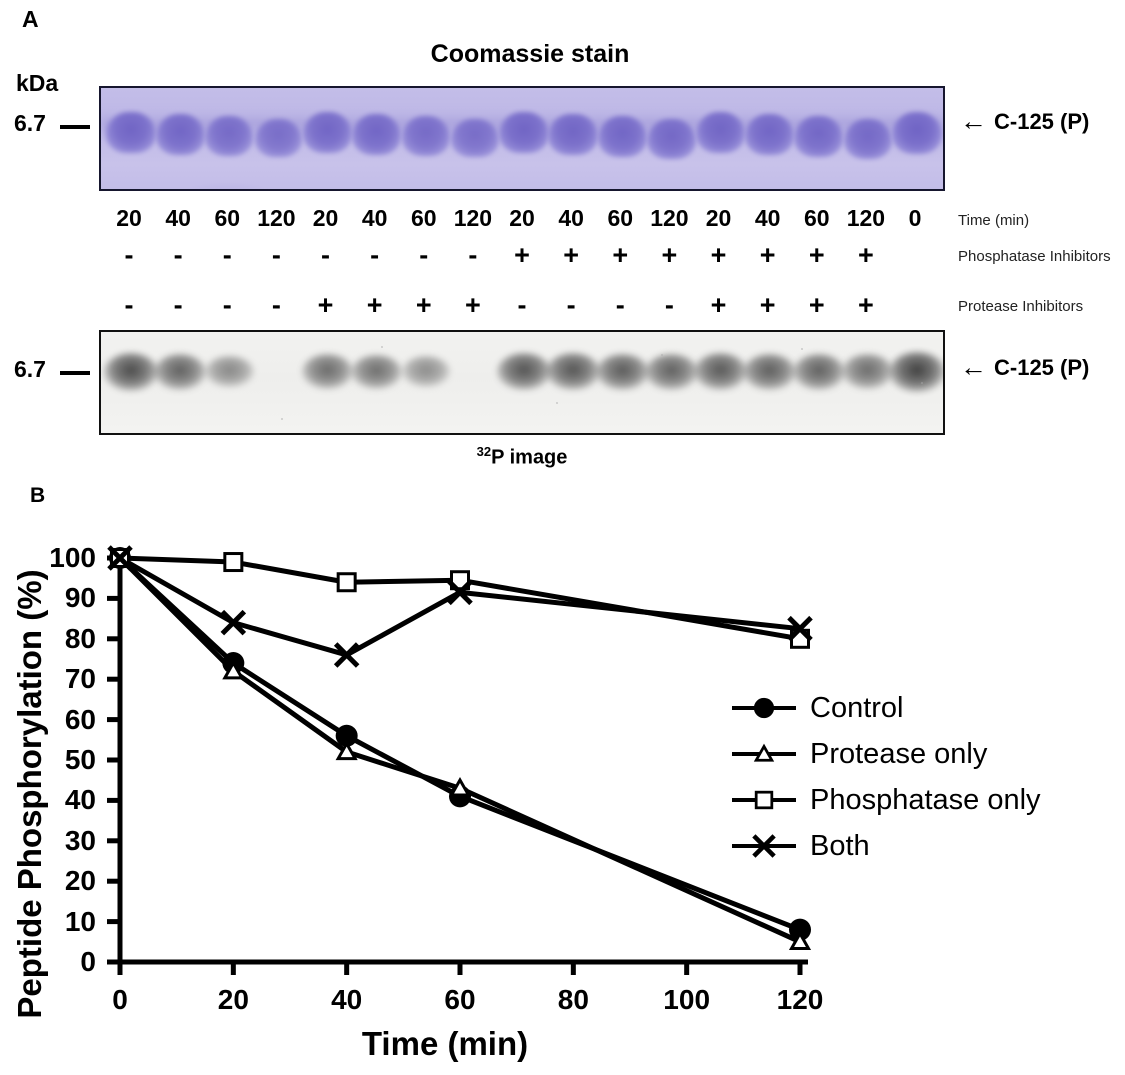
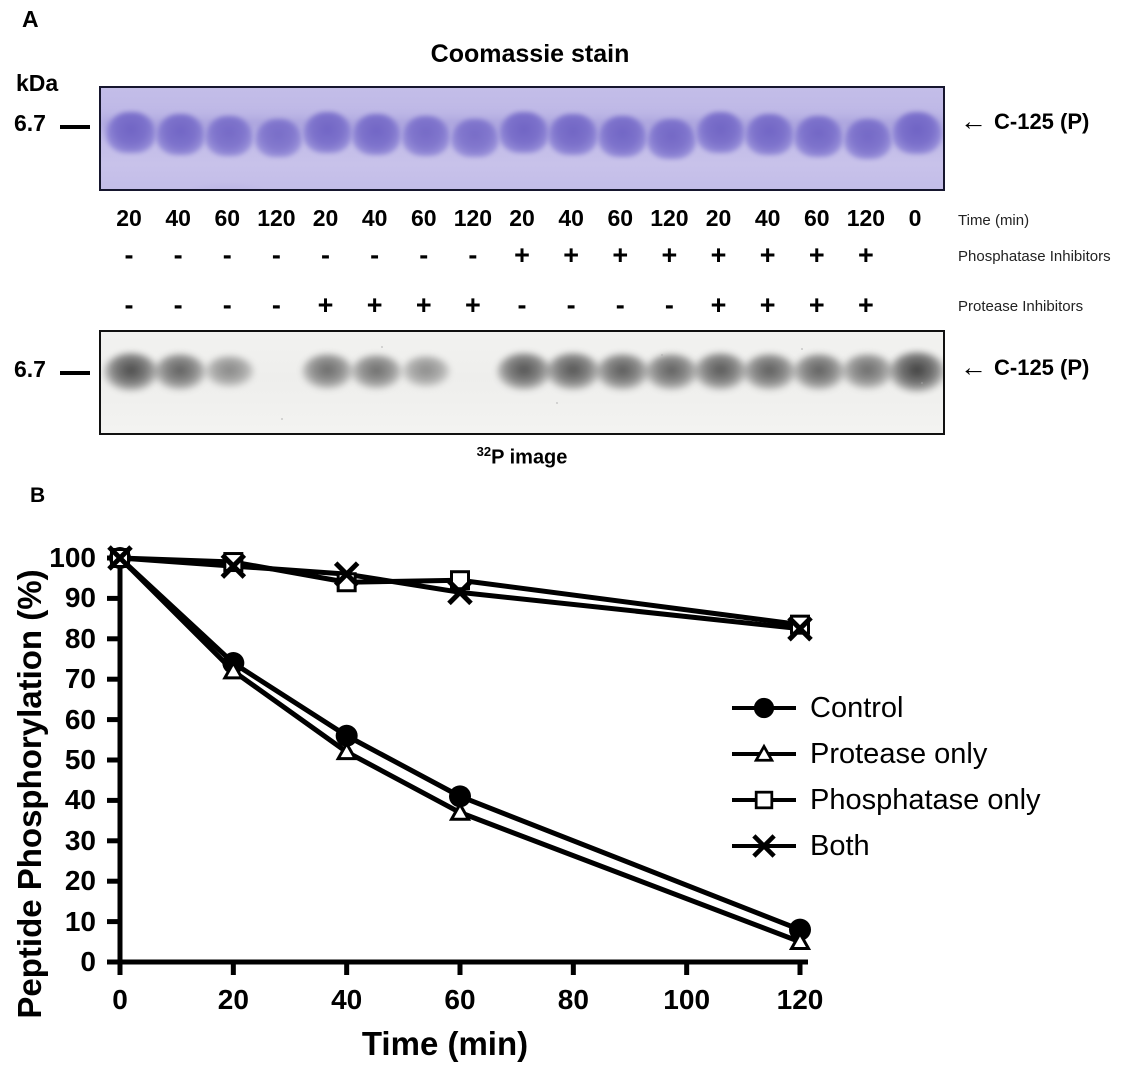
Both/20: 84 -> 98
Both/40: 76 -> 96
Protease only/60: 43 -> 37
Phosphatase only/120: 80 -> 84
